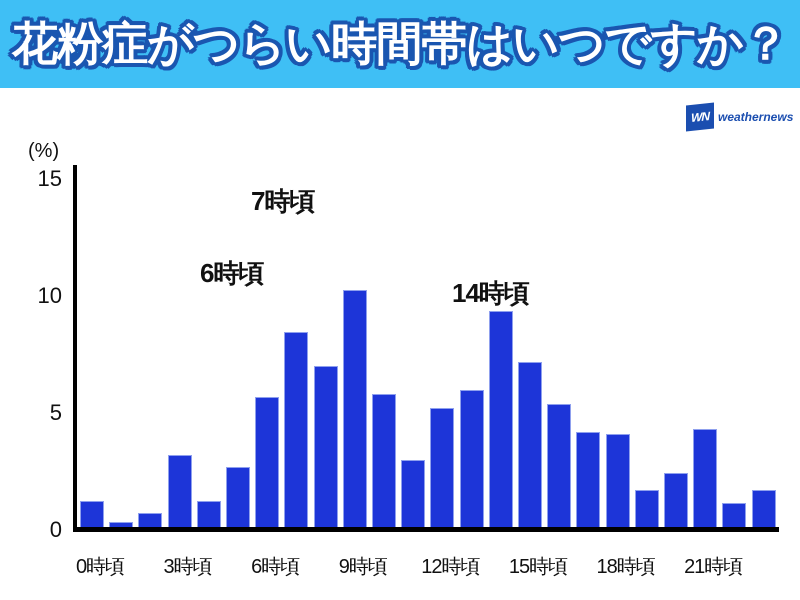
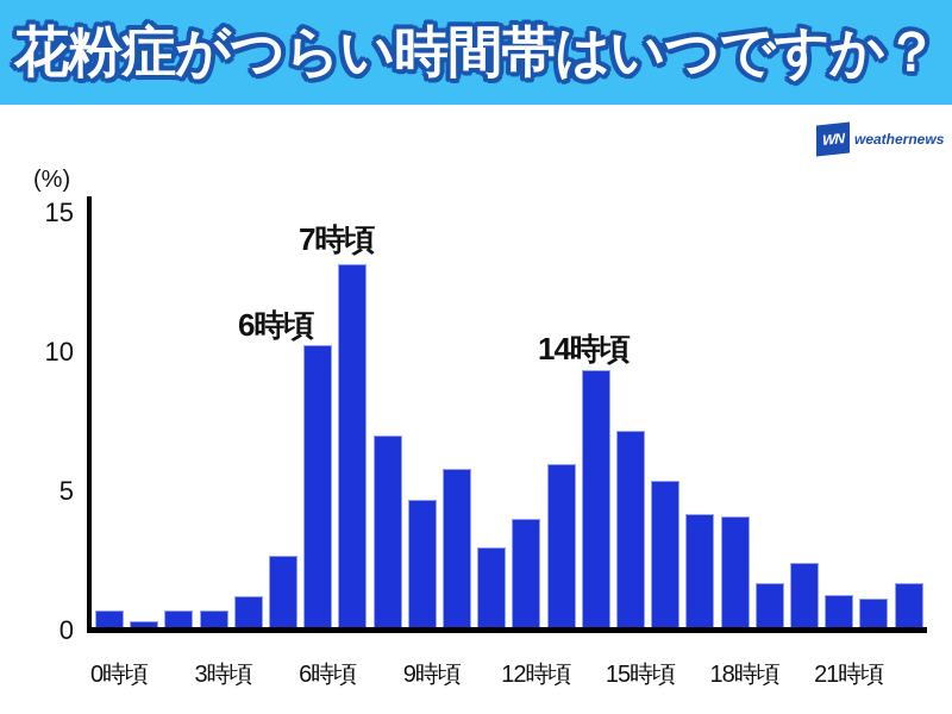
0時頃: 1.1 -> 0.6
3時頃: 3.1 -> 0.6
6時頃: 5.6 -> 10.2
7時頃: 8.4 -> 13.1
9時頃: 10.2 -> 4.6
12時頃: 5.1 -> 3.9
21時頃: 4.2 -> 1.1
